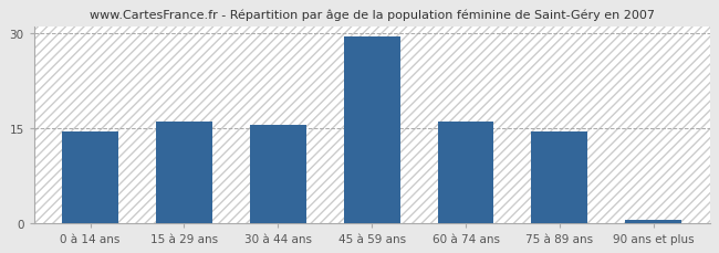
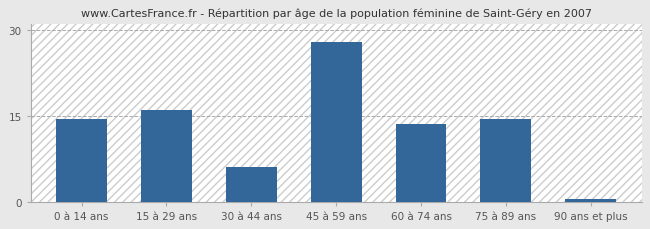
30 à 44 ans: 15.5 -> 6.0
45 à 59 ans: 29.5 -> 27.8
60 à 74 ans: 16.0 -> 13.6
